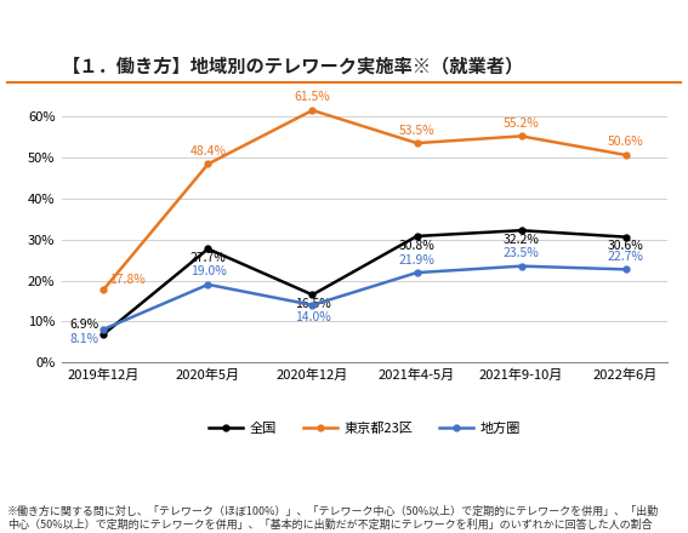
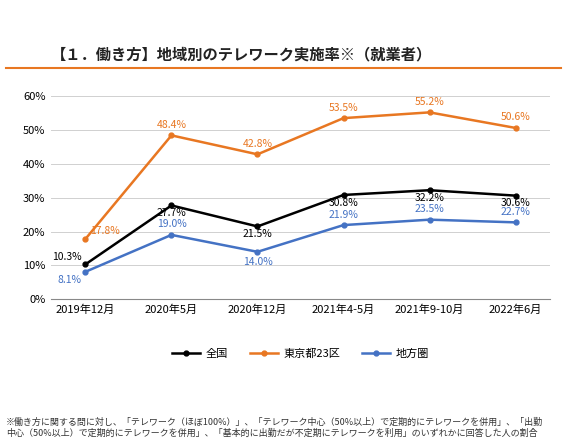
全国/2019年12月: 6.9% -> 10.3%
全国/2020年12月: 16.5% -> 21.5%
東京都23区/2020年12月: 61.5% -> 42.8%
